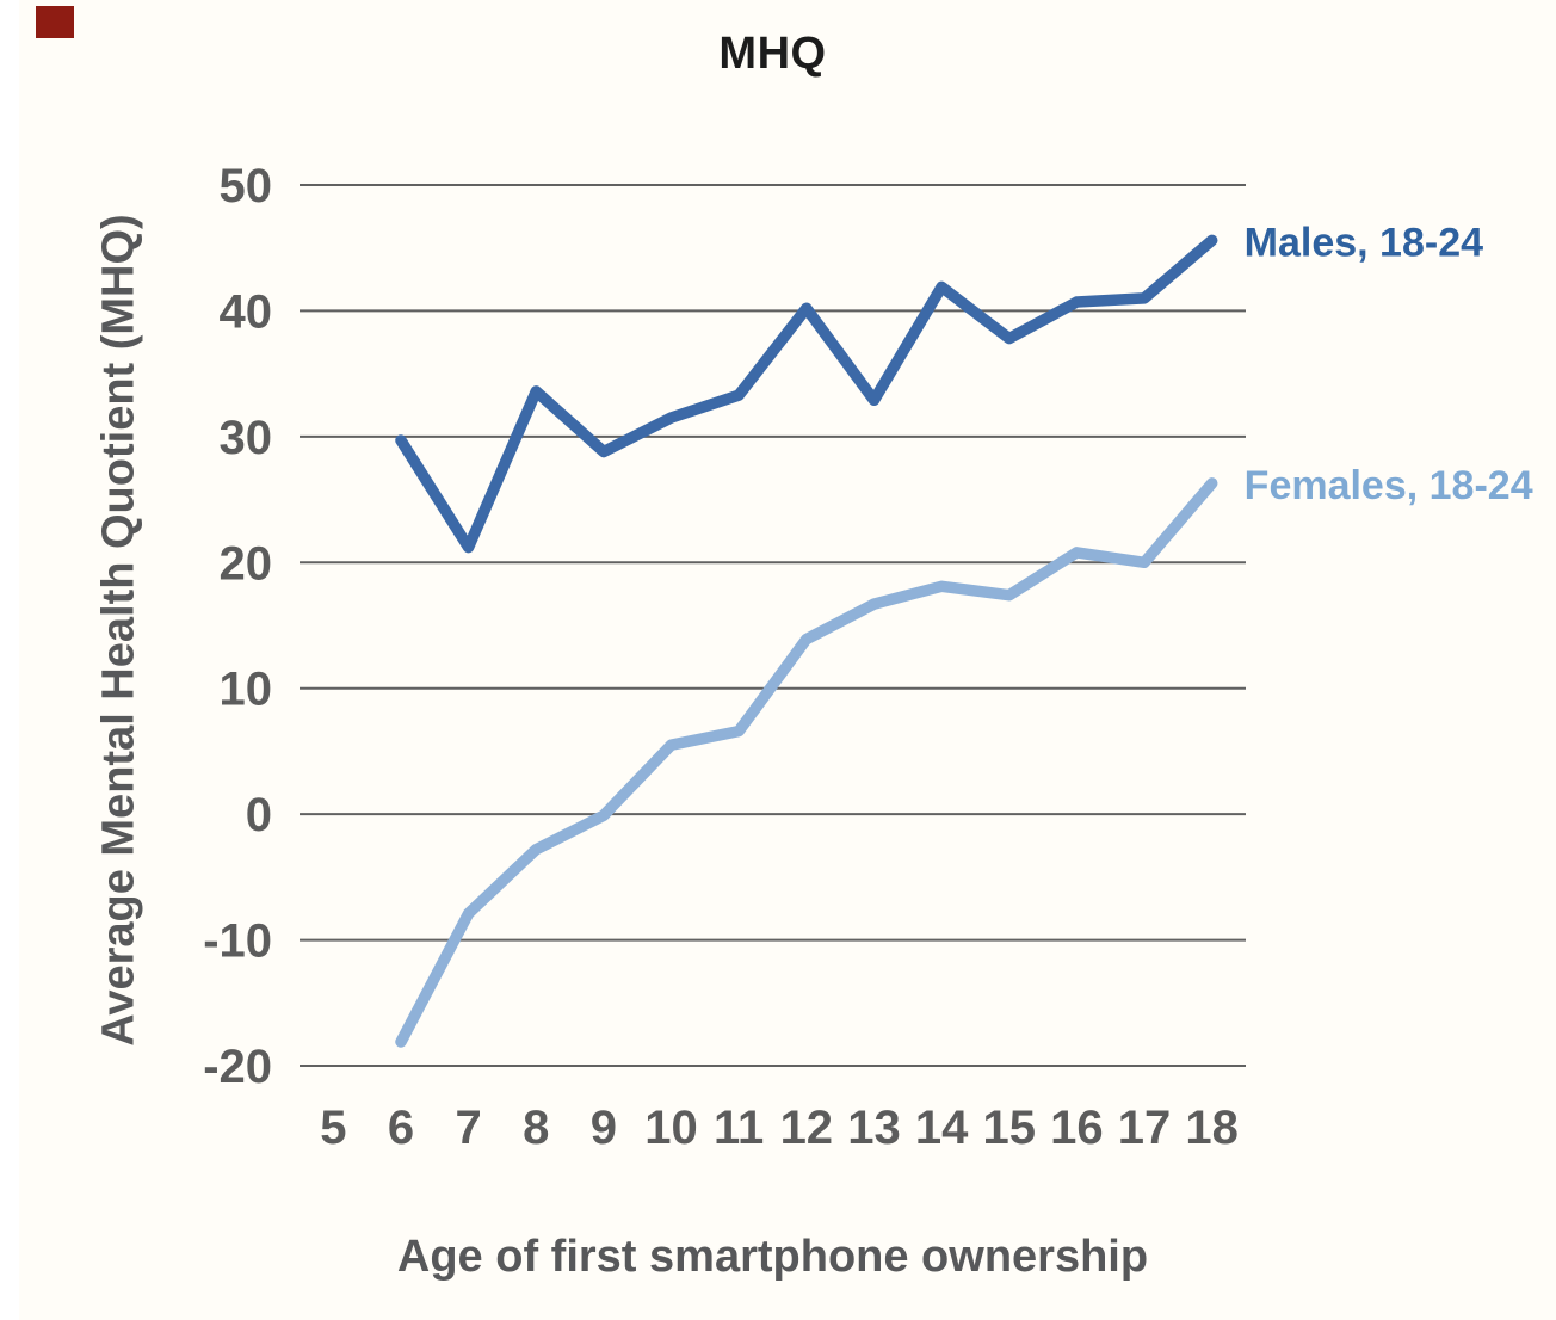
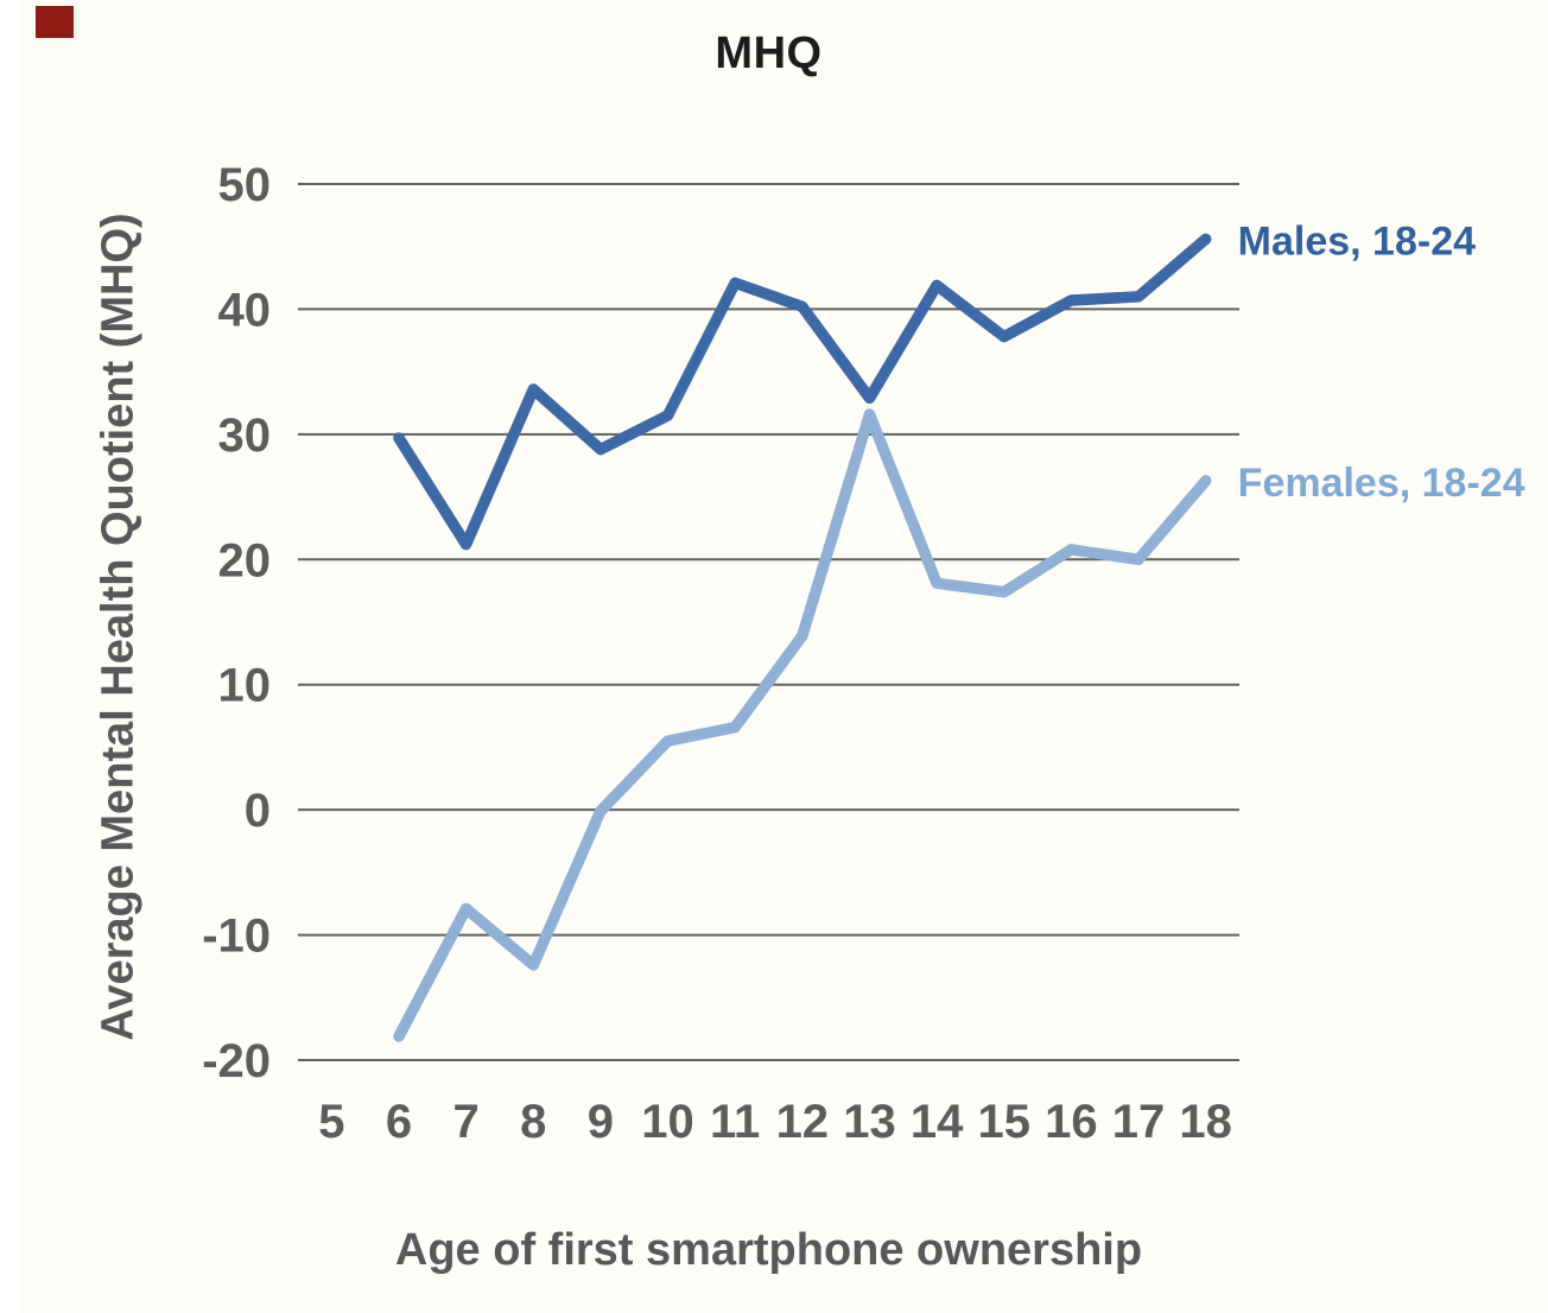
Females, 18-24/8: -2.8 -> -12.4
Males, 18-24/11: 33.3 -> 42.1
Females, 18-24/13: 16.7 -> 31.6
